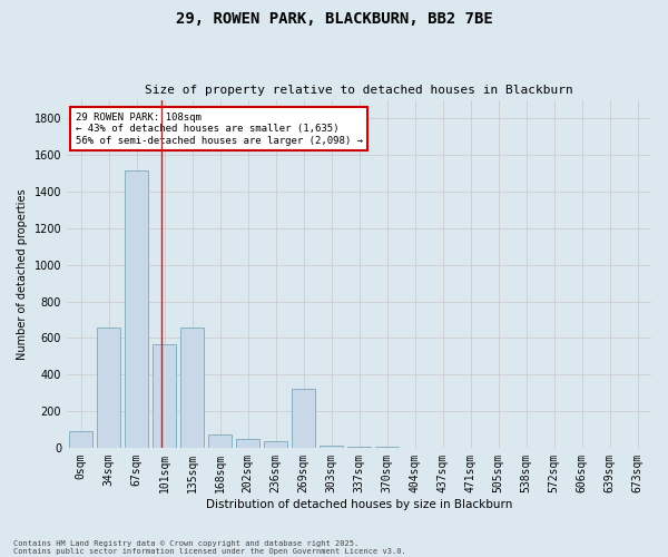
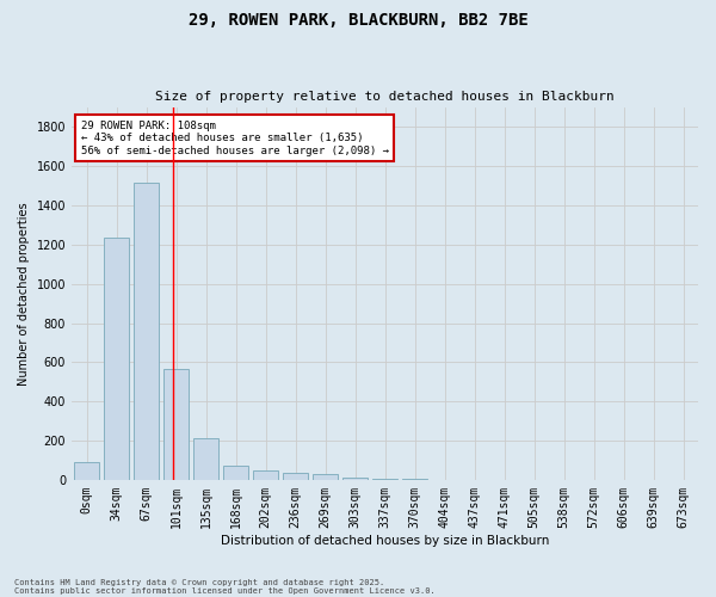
34sqm: 660 -> 1240
135sqm: 660 -> 210
269sqm: 320 -> 30
